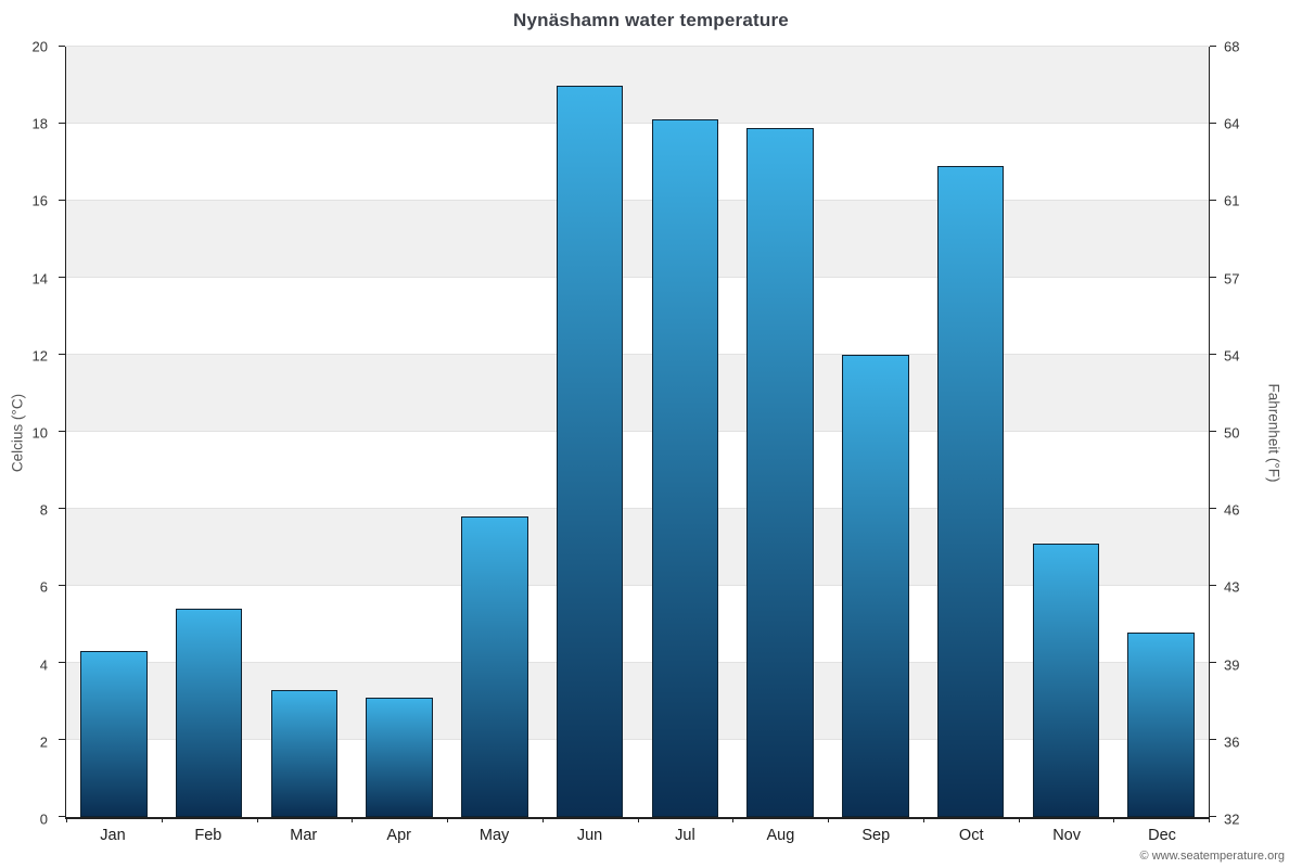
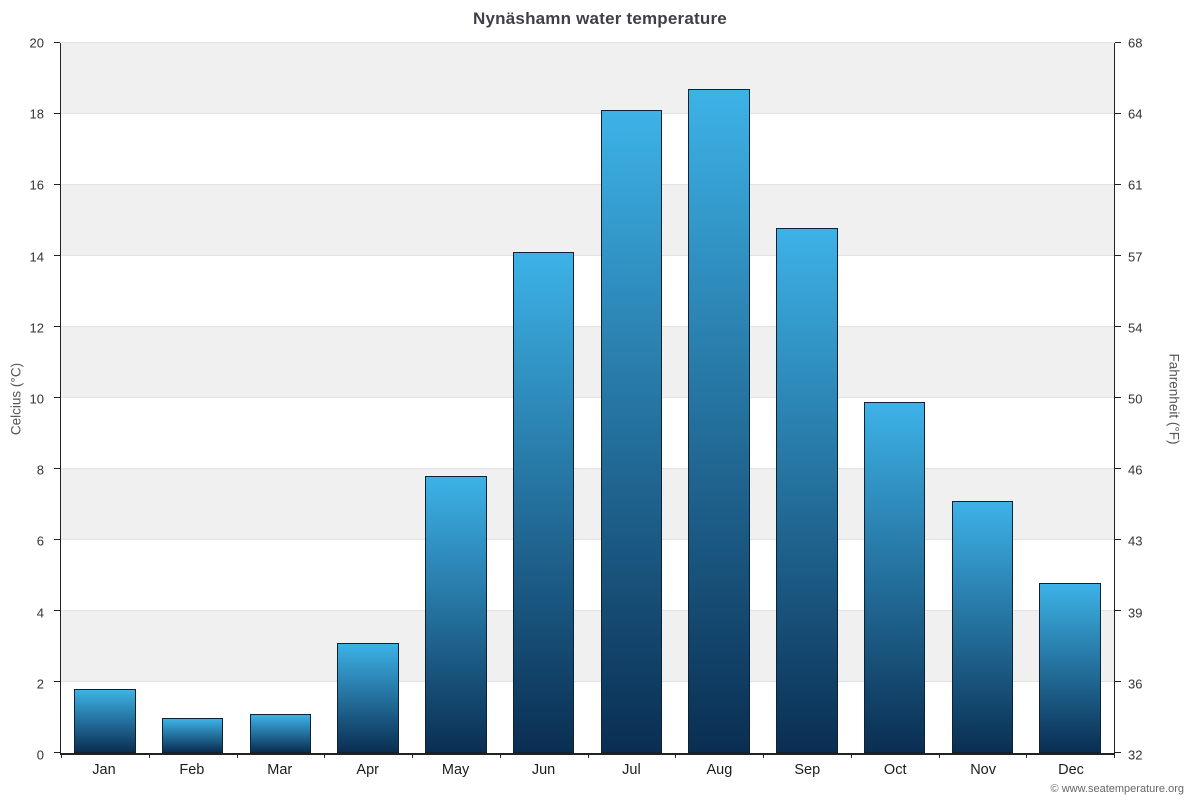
Jan: 4.3 -> 1.8
Feb: 5.4 -> 1.0
Mar: 3.3 -> 1.1
Jun: 19.0 -> 14.1
Aug: 17.9 -> 18.7
Sep: 12.0 -> 14.8
Oct: 16.9 -> 9.9
